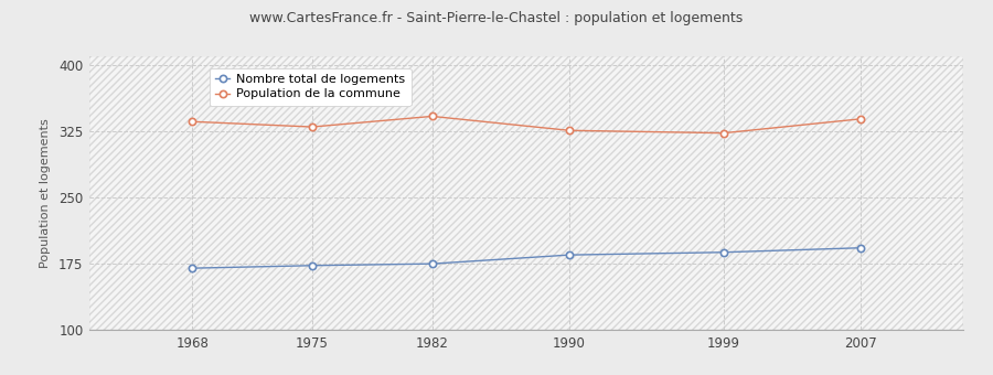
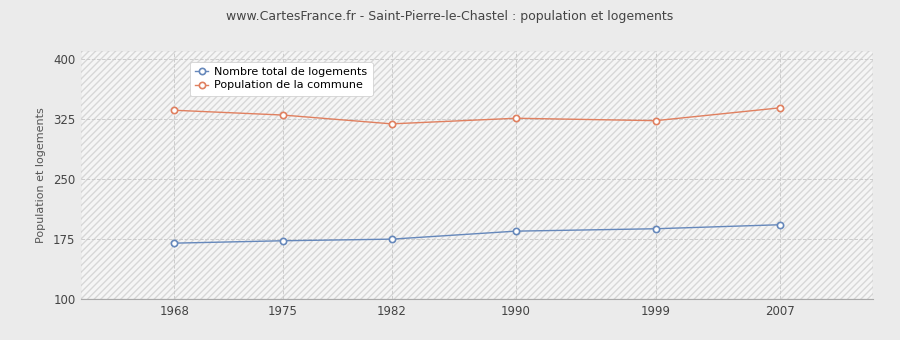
Population de la commune/1982: 342 -> 319
